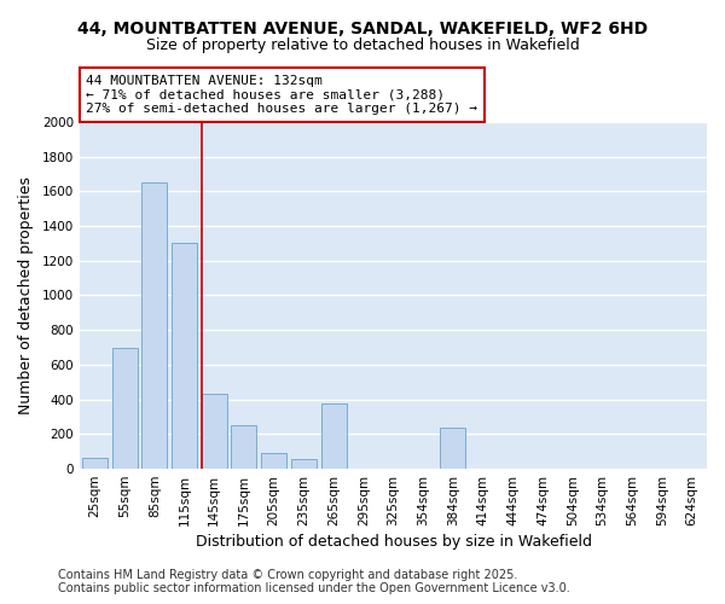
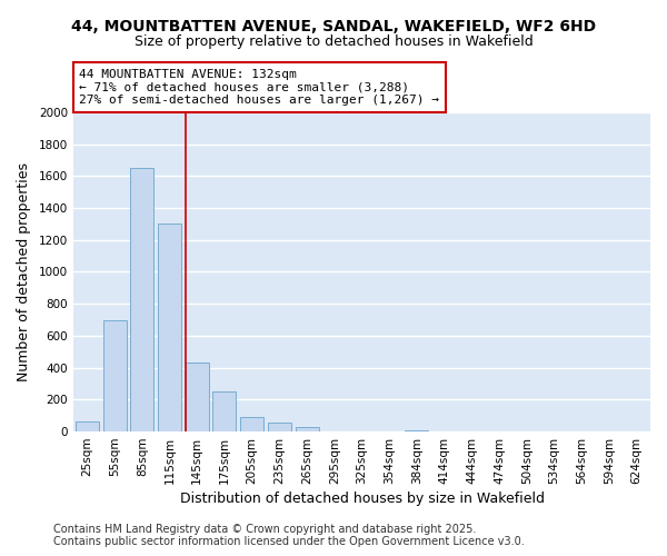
265sqm: 380 -> 20
384sqm: 240 -> 10
